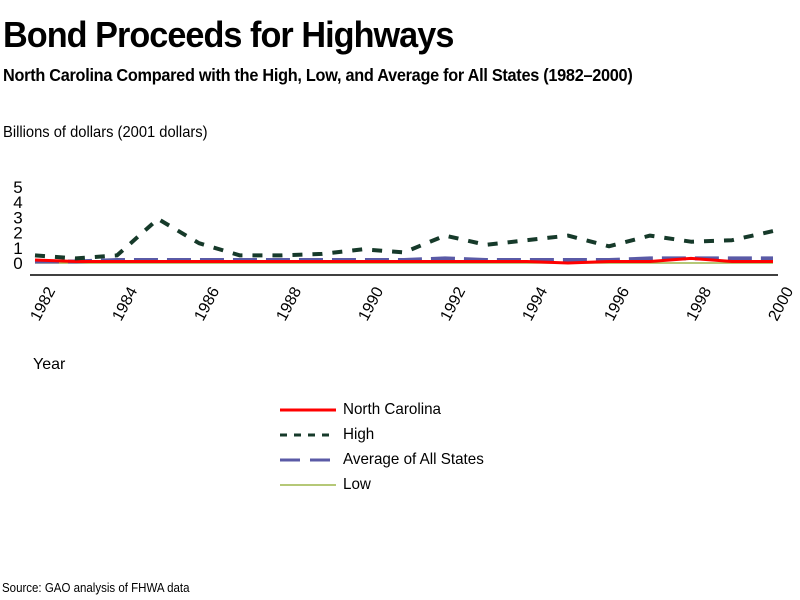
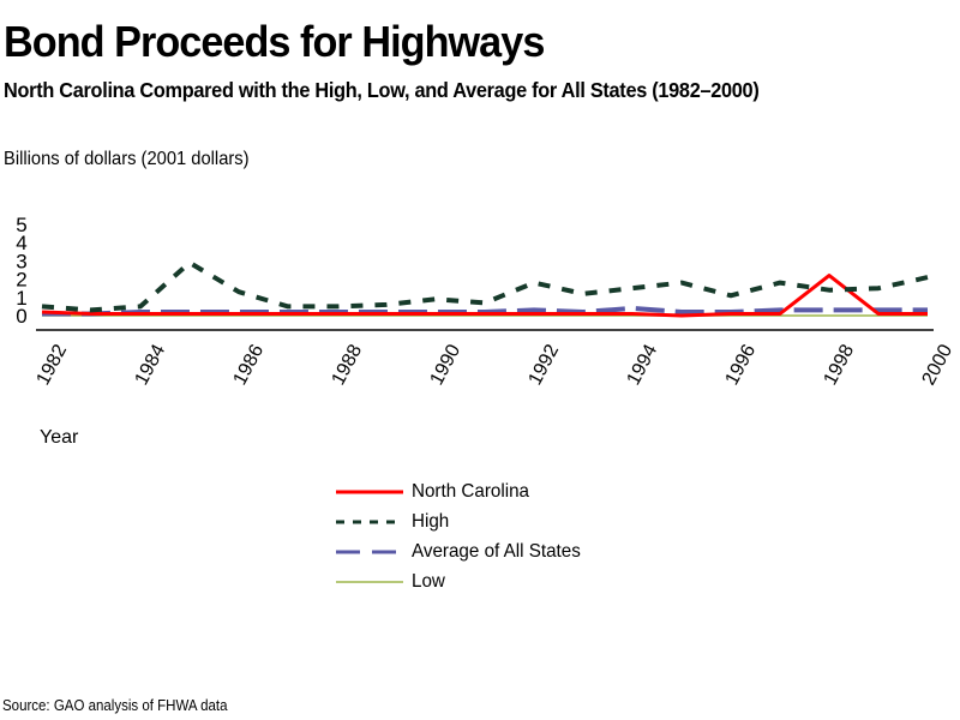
Average of All States/1994: 0.2 -> 0.4
North Carolina/1998: 0.3 -> 2.2
